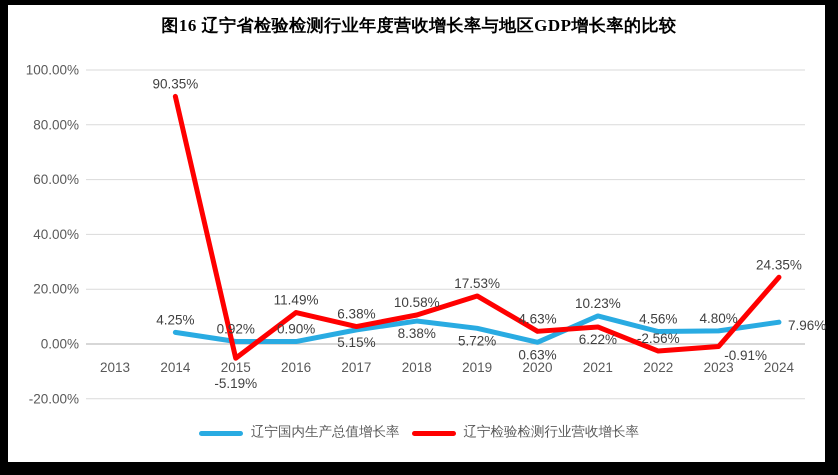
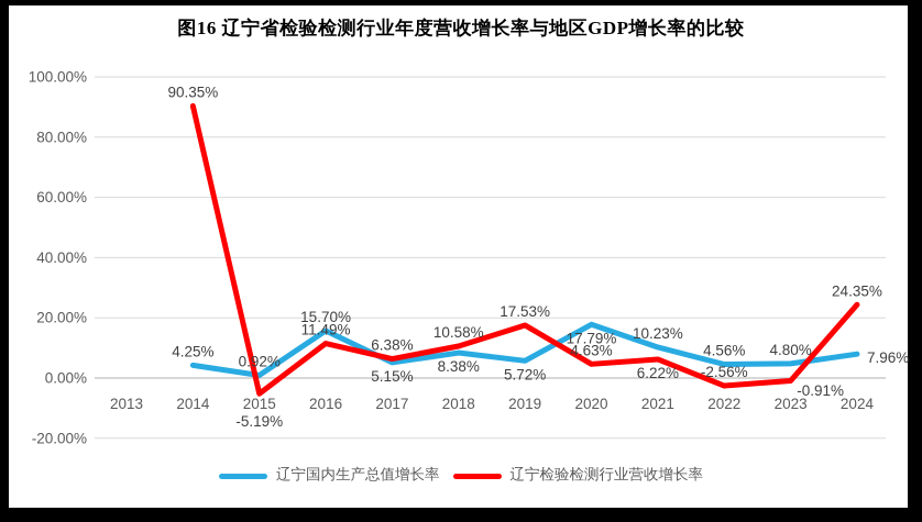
辽宁国内生产总值增长率/2016: 0.90% -> 15.70%
辽宁国内生产总值增长率/2020: 0.63% -> 17.79%
